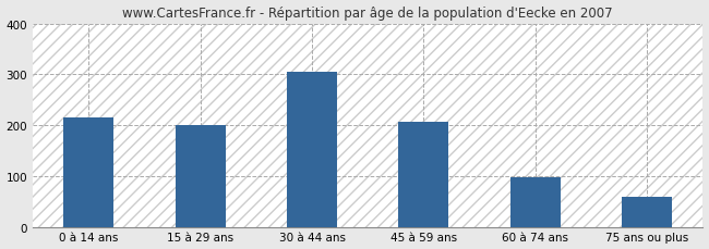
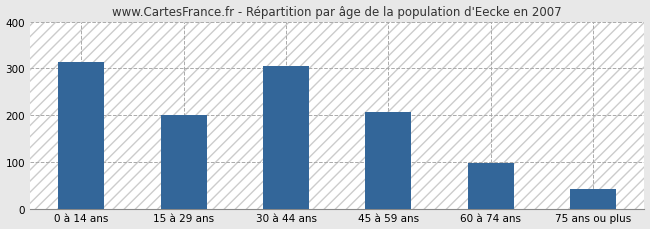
0 à 14 ans: 215 -> 313
75 ans ou plus: 60 -> 42
